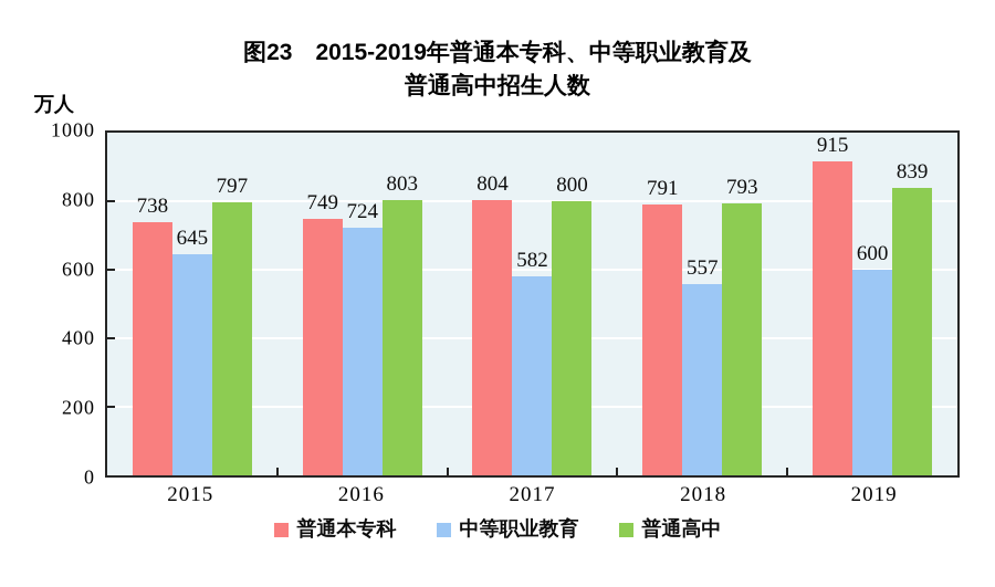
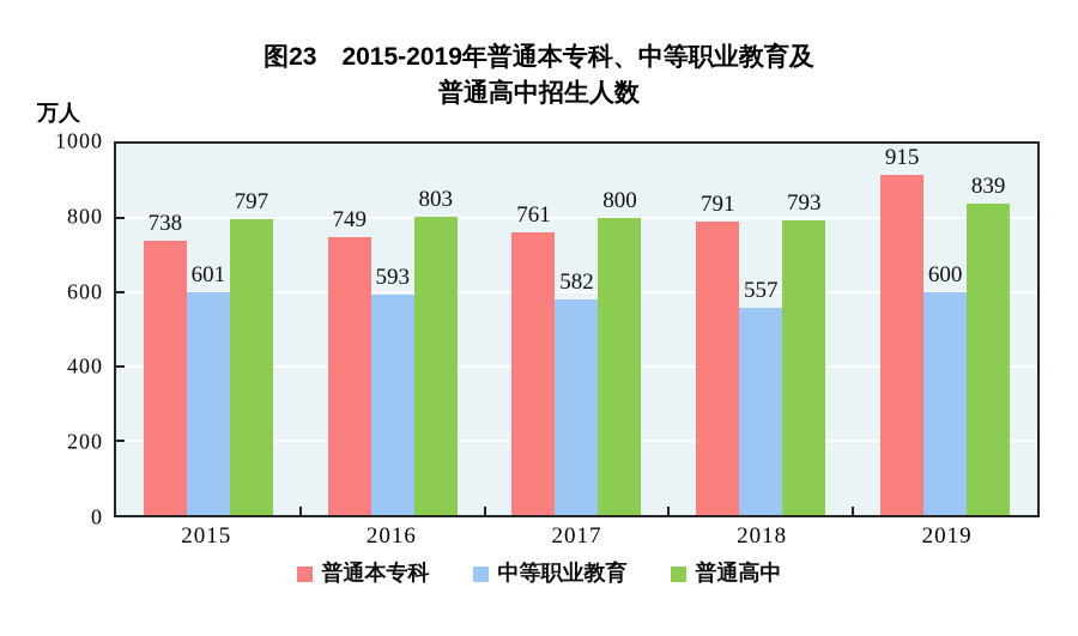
中等职业教育/2015: 645 -> 601
中等职业教育/2016: 724 -> 593
普通本专科/2017: 804 -> 761
